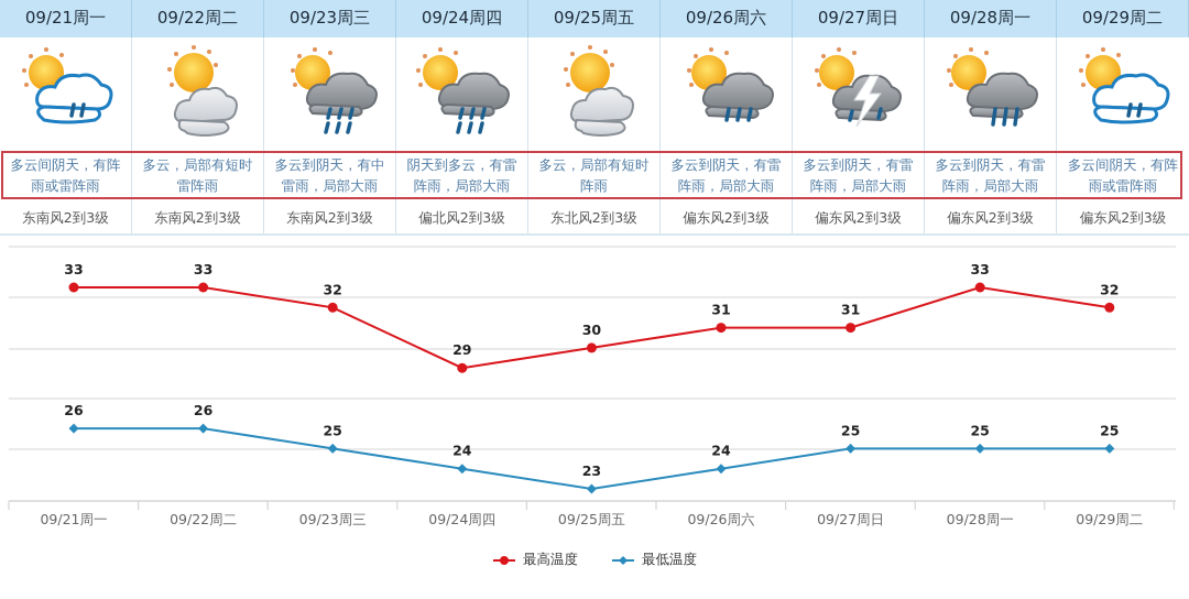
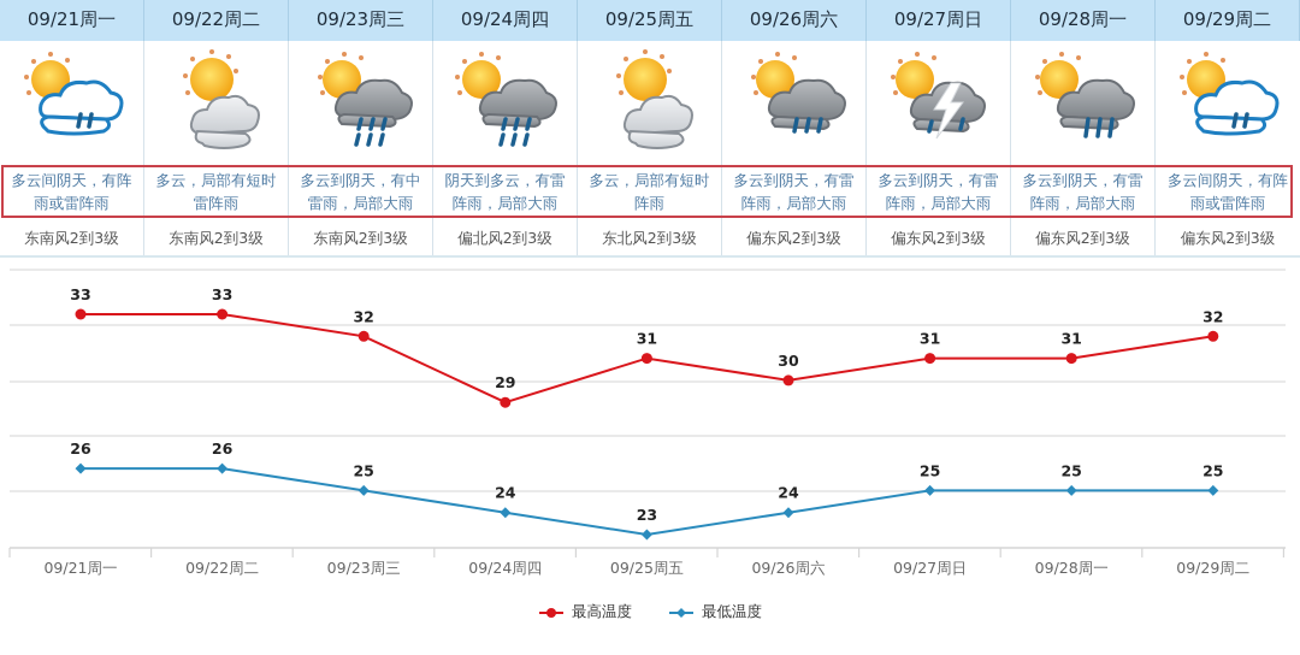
最高温度/09/25周五: 30 -> 31
最高温度/09/26周六: 31 -> 30
最高温度/09/28周一: 33 -> 31
